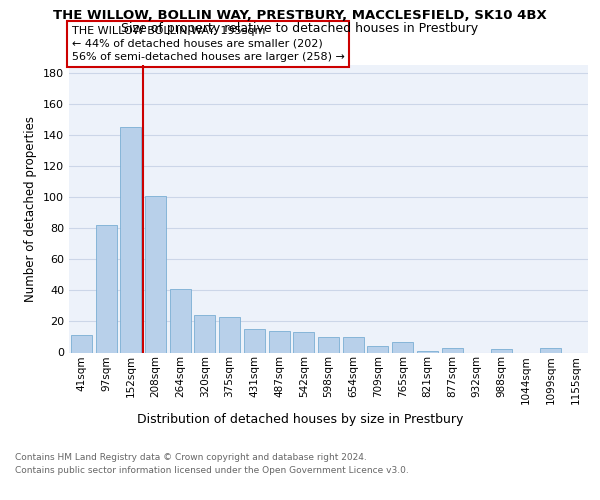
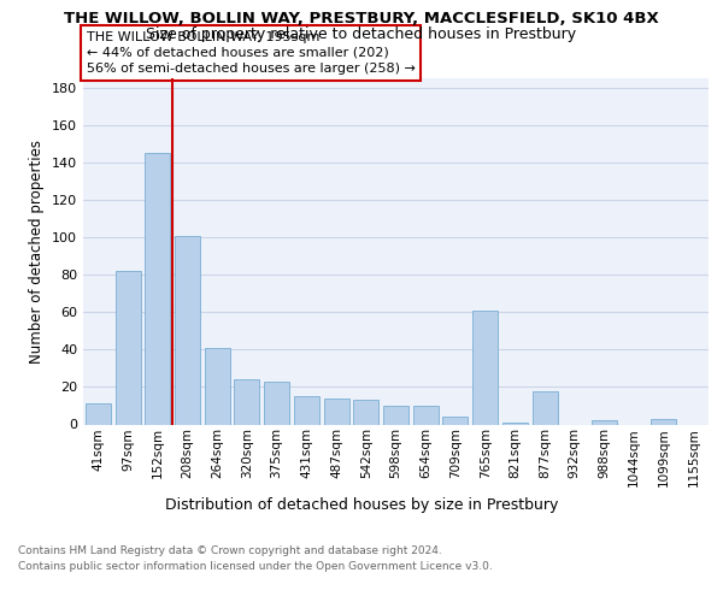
765sqm: 7 -> 61
877sqm: 3 -> 18
